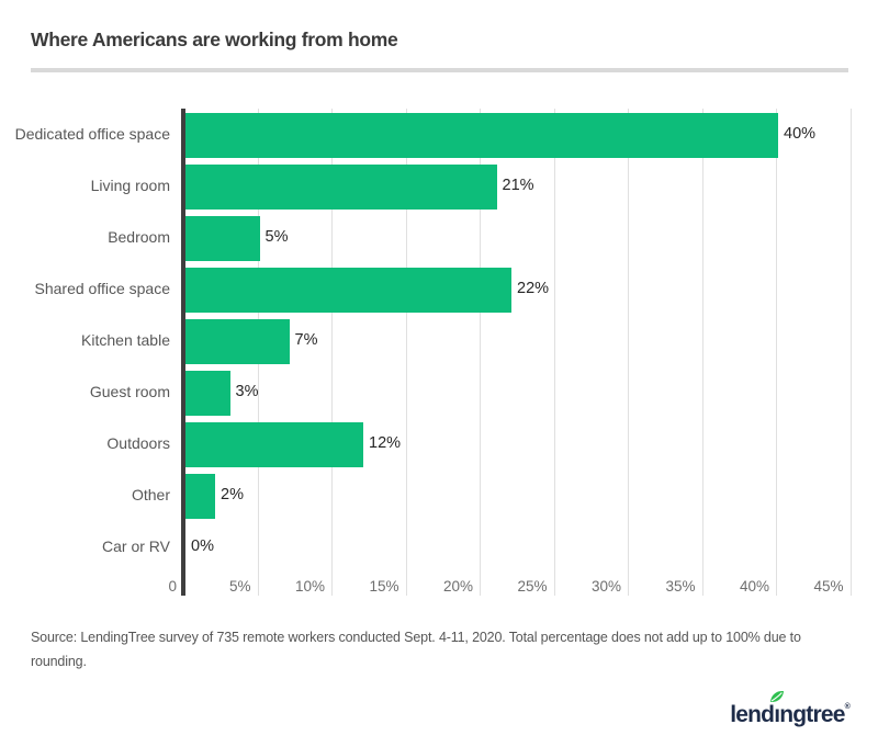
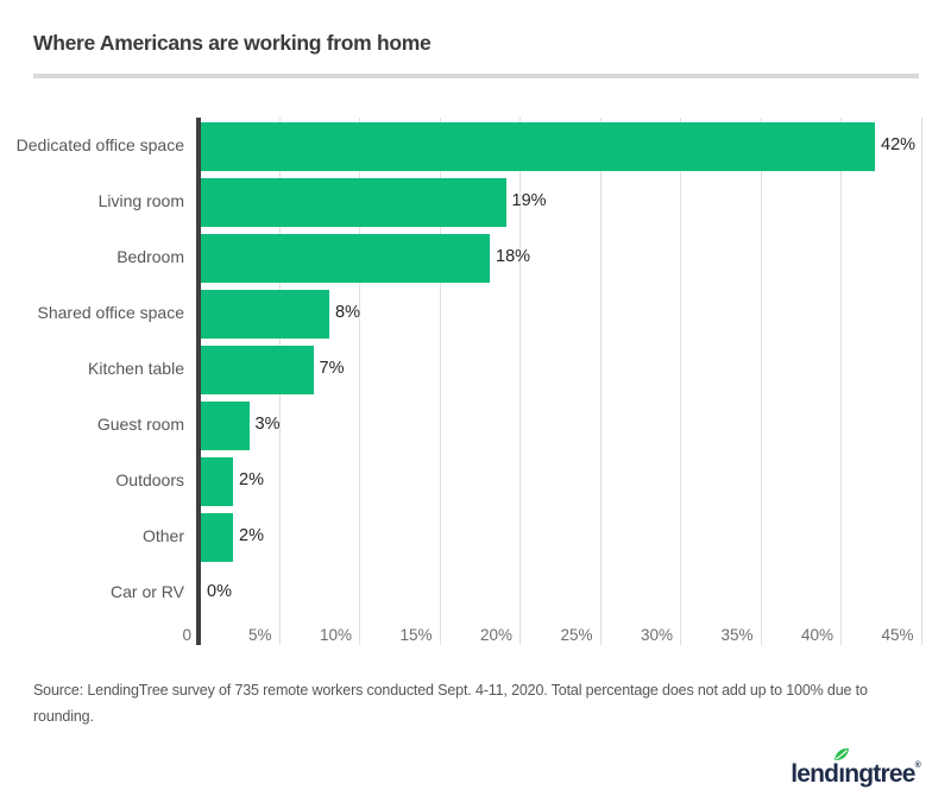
Dedicated office space: 40% -> 42%
Living room: 21% -> 19%
Bedroom: 5% -> 18%
Shared office space: 22% -> 8%
Outdoors: 12% -> 2%
